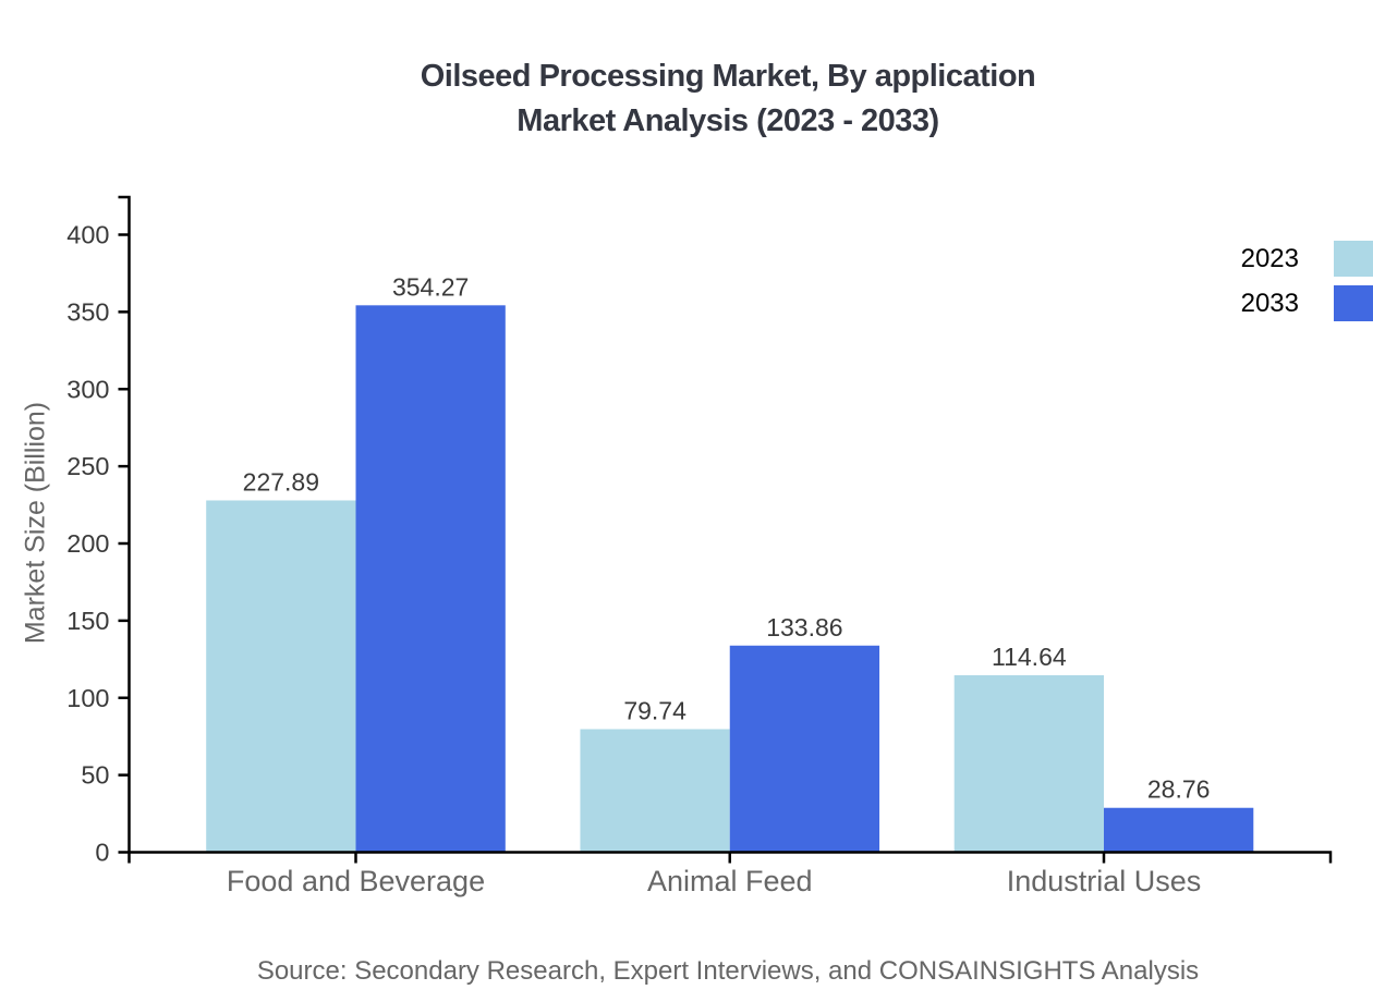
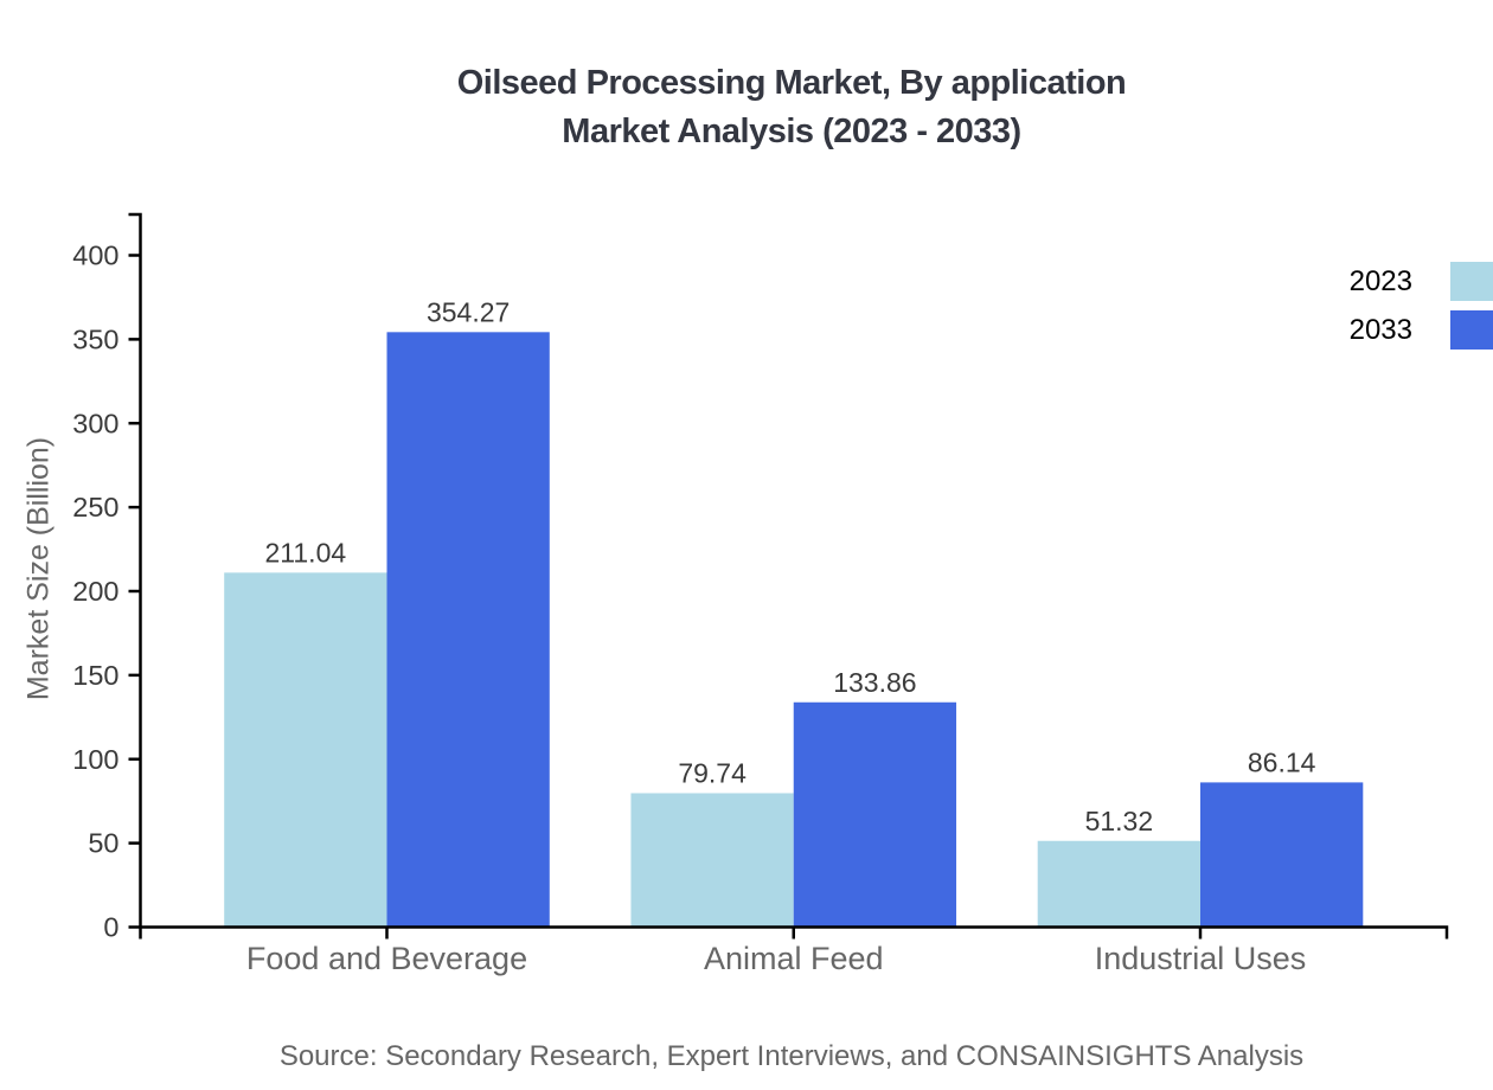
2023/Food and Beverage: 227.89 -> 211.04
2023/Industrial Uses: 114.64 -> 51.32
2033/Industrial Uses: 28.76 -> 86.14
